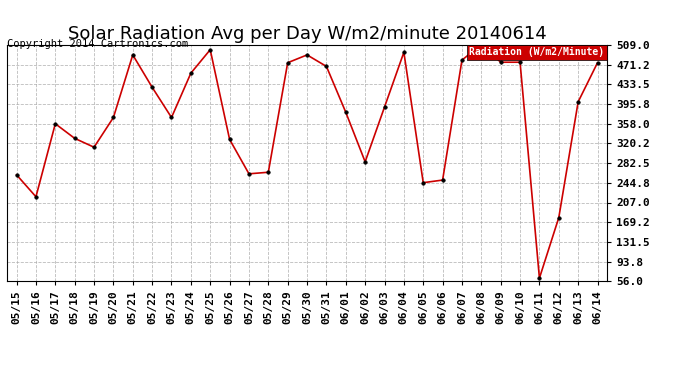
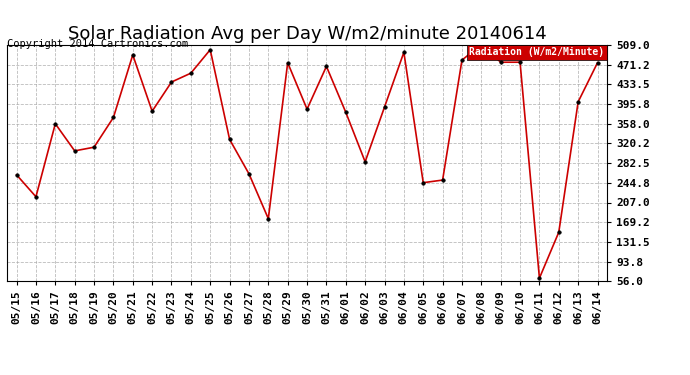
05/18: 330 -> 306
05/22: 428 -> 382
05/23: 370 -> 438
05/28: 265 -> 176
05/30: 490 -> 386
06/12: 178 -> 150
